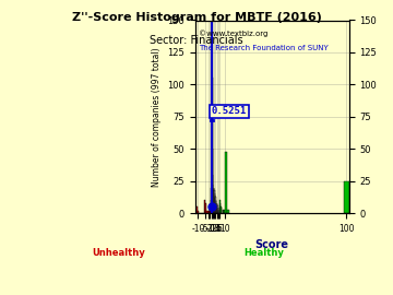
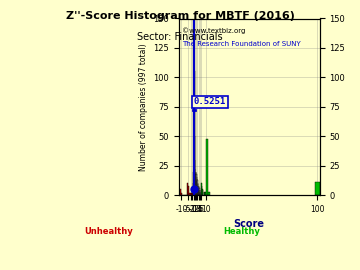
100: 25 -> 11
